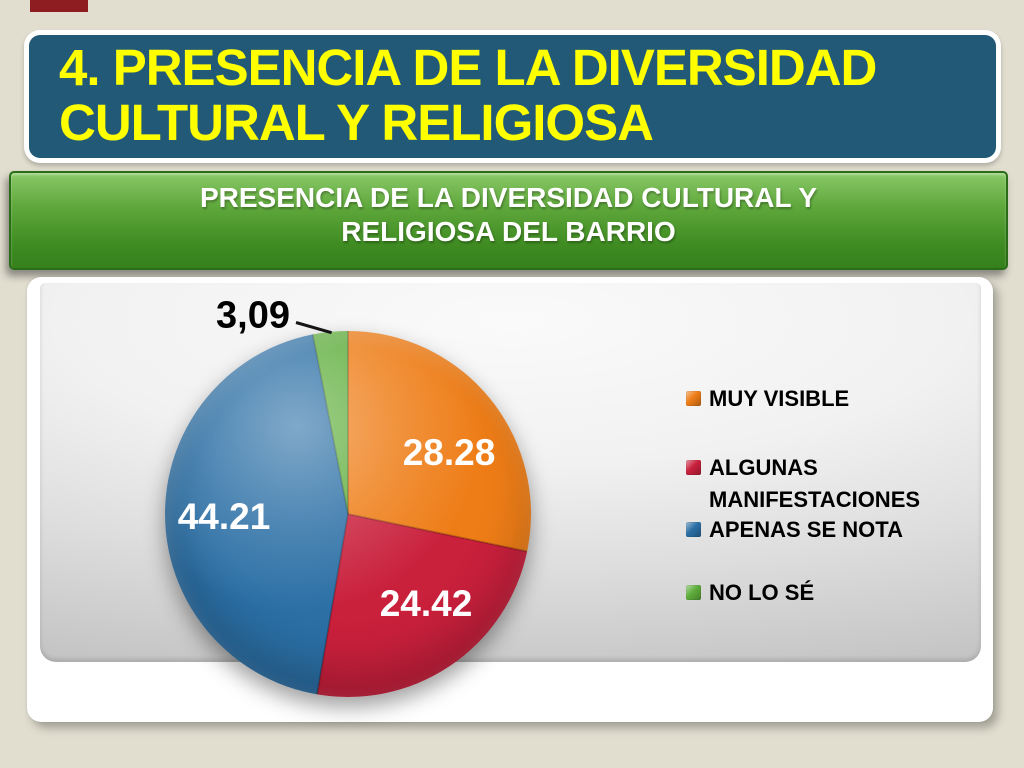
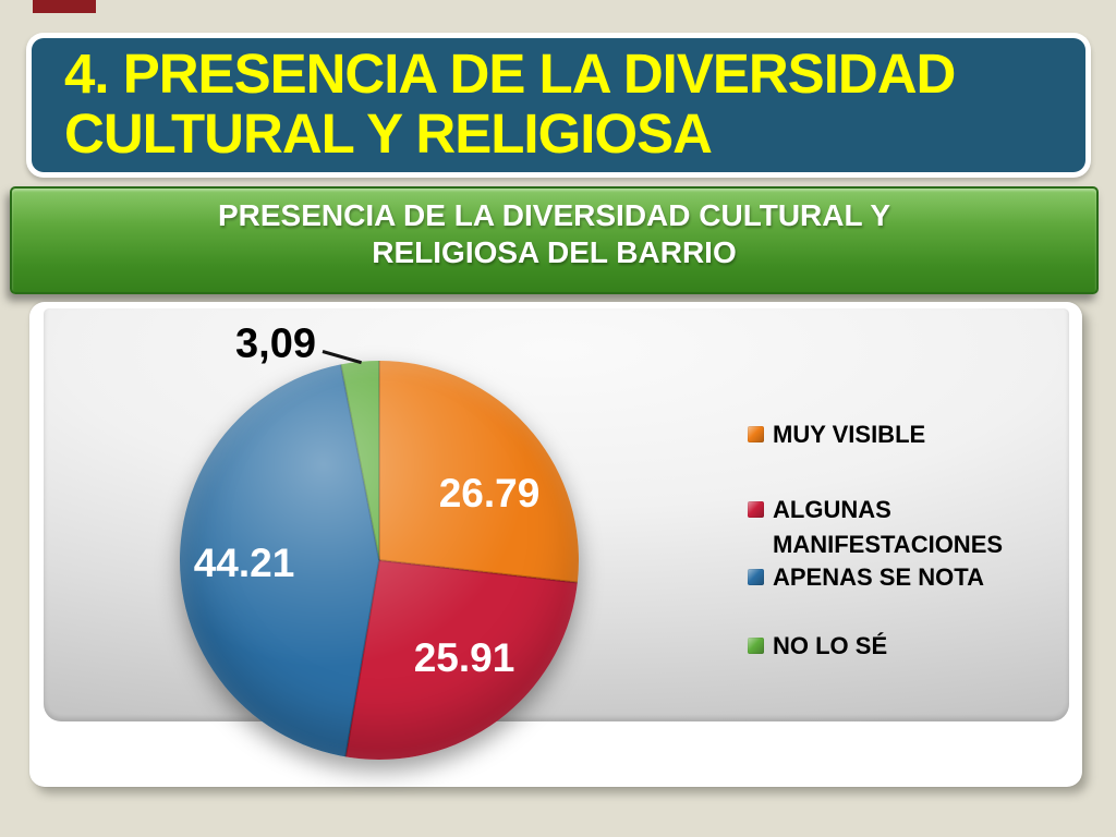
MUY VISIBLE: 28.28 -> 26.79
ALGUNAS MANIFESTACIONES: 24.42 -> 25.91
